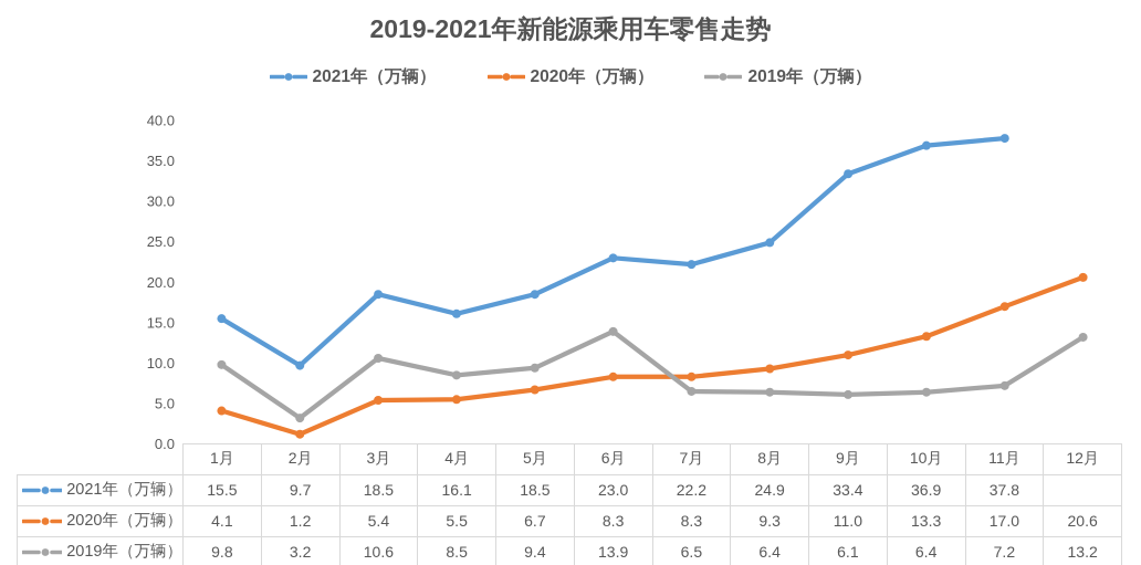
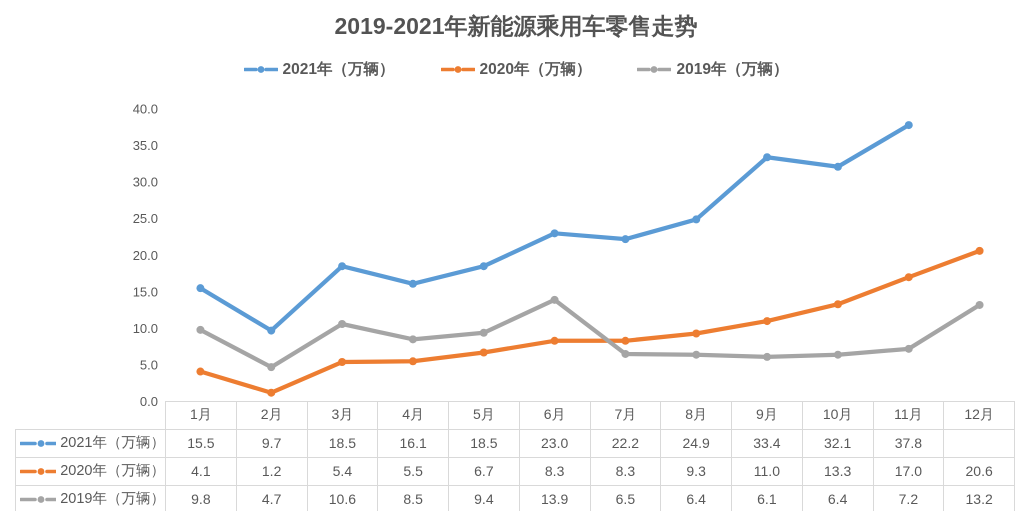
2019年（万辆）/2月: 3.2 -> 4.7
2021年（万辆）/10月: 36.9 -> 32.1
